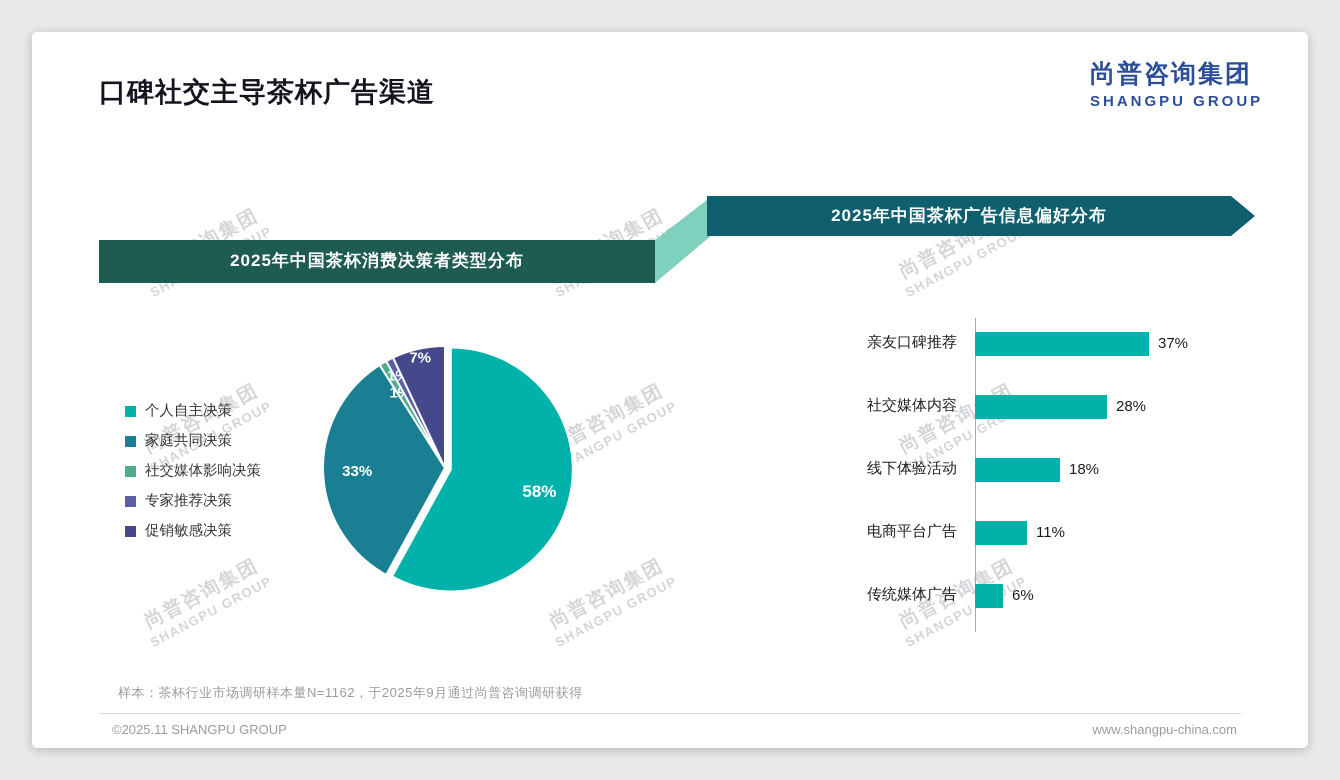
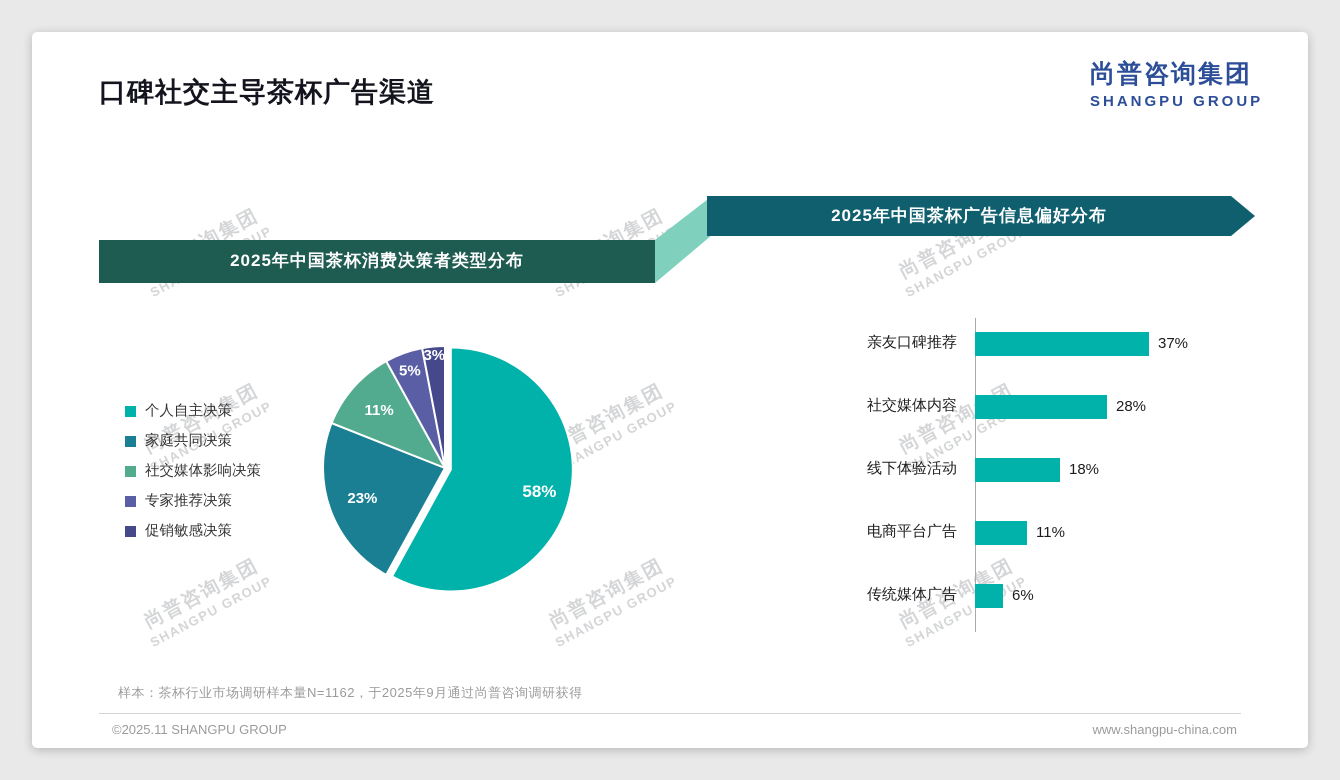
2025年中国茶杯消费决策者类型分布/家庭共同决策: 33% -> 23%
2025年中国茶杯消费决策者类型分布/社交媒体影响决策: 1% -> 11%
2025年中国茶杯消费决策者类型分布/专家推荐决策: 1% -> 5%
2025年中国茶杯消费决策者类型分布/促销敏感决策: 7% -> 3%
